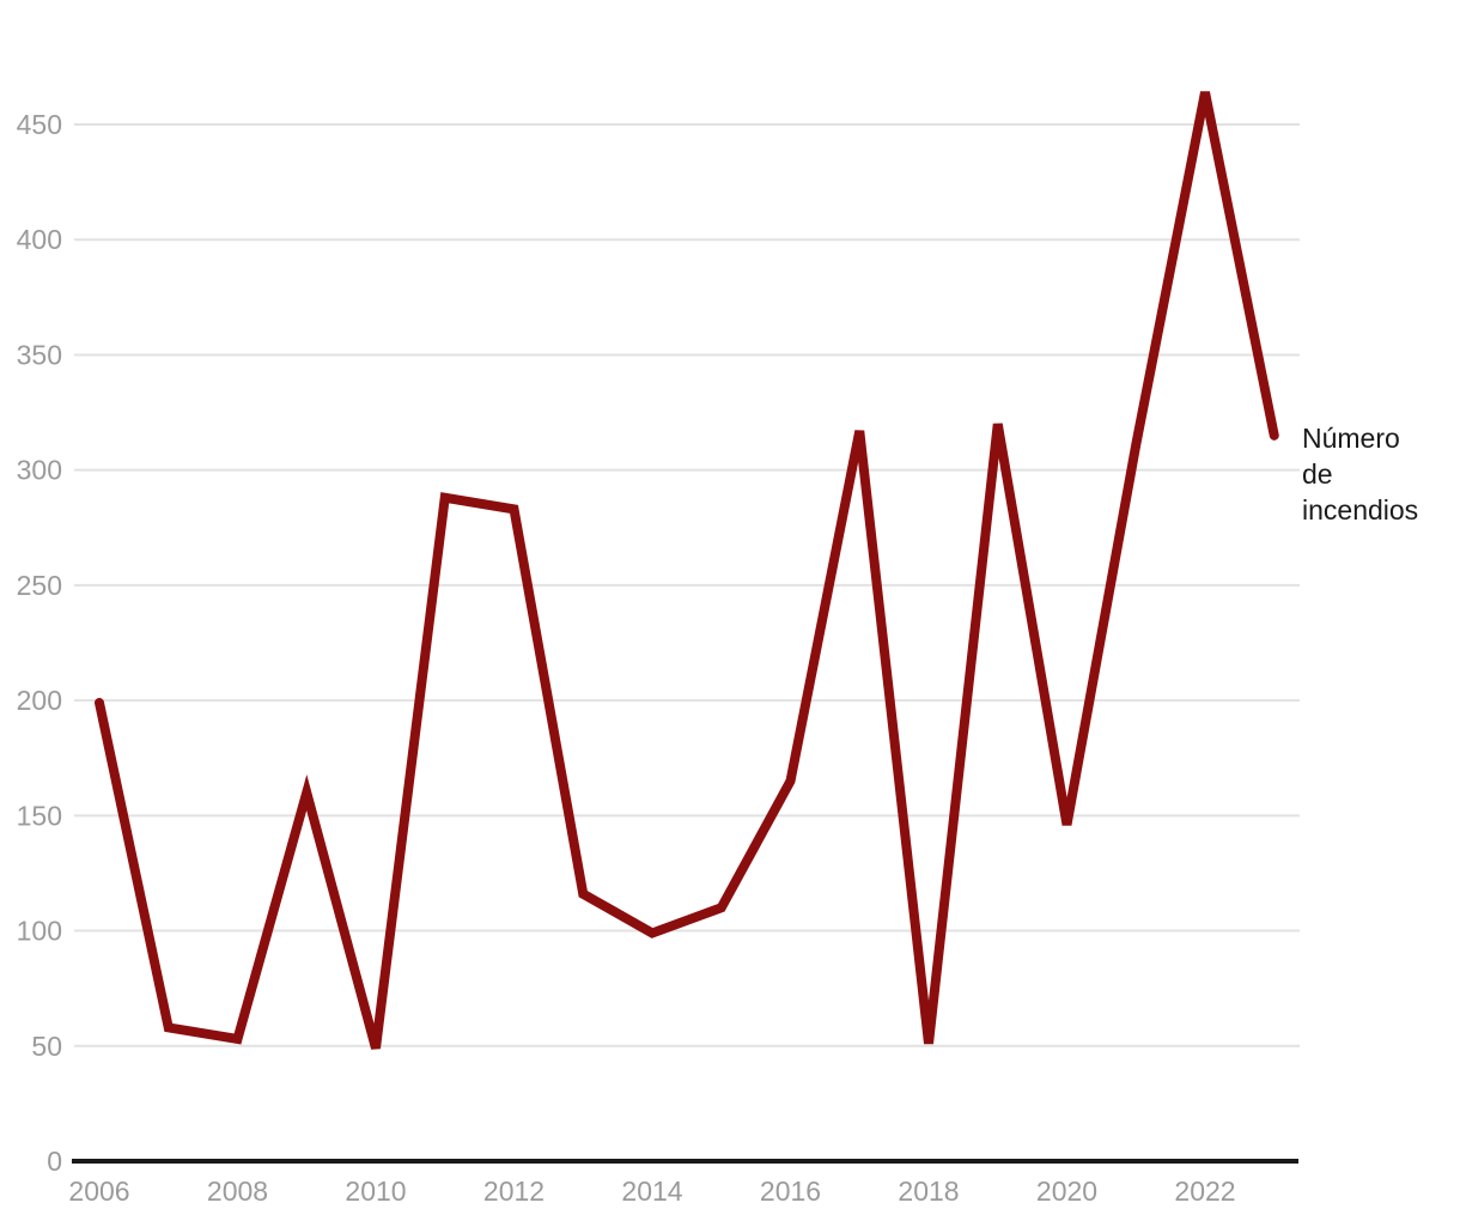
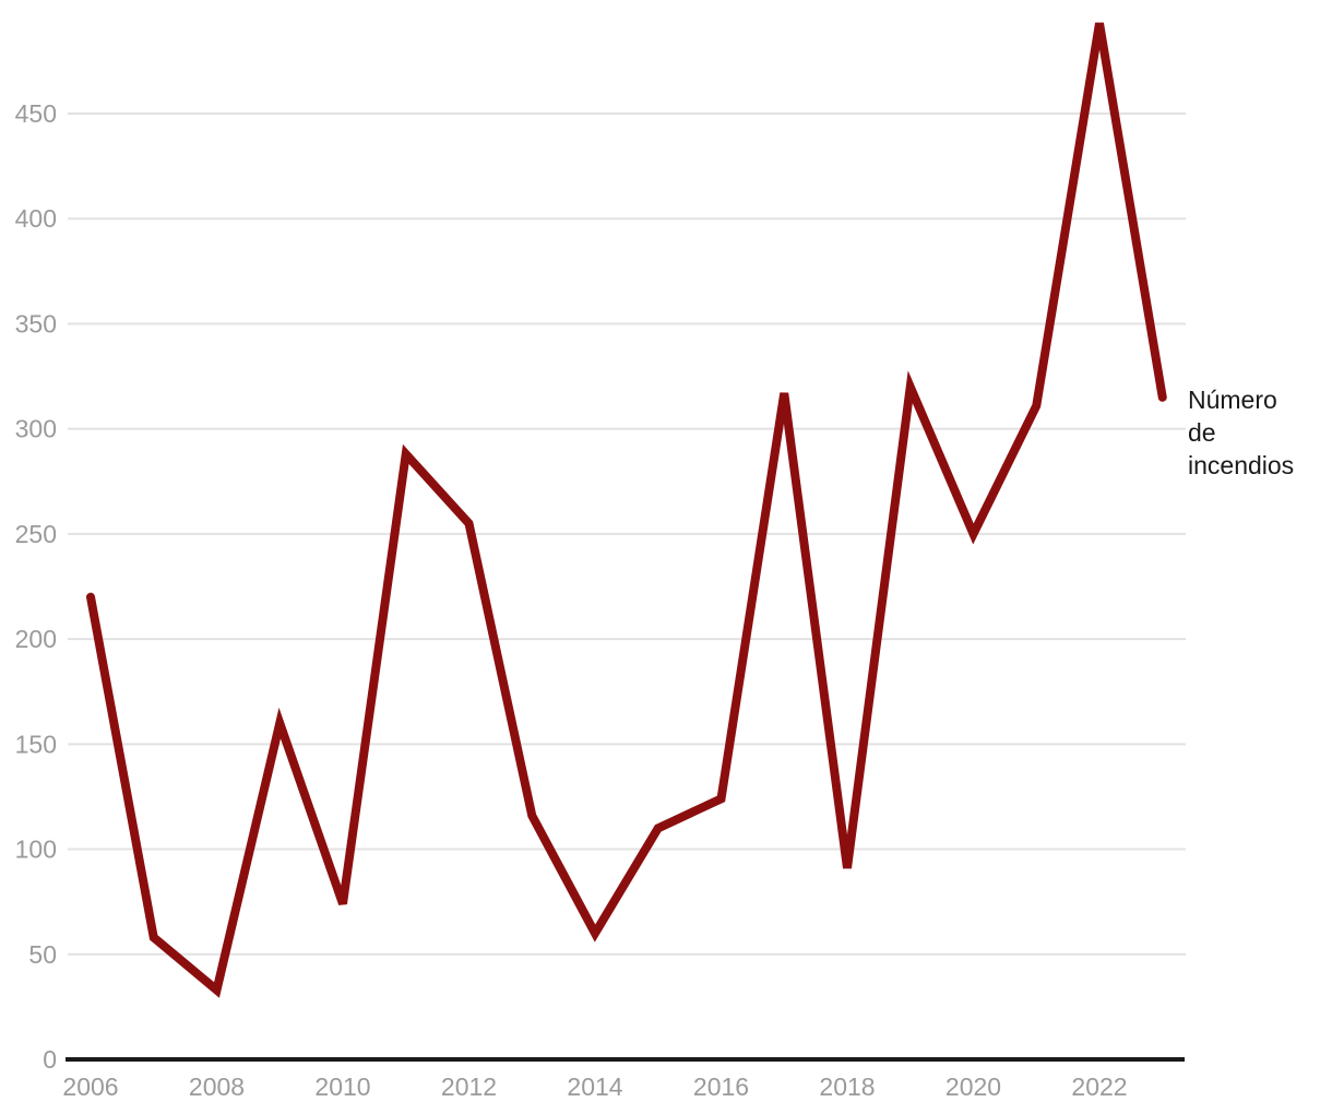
2006: 199 -> 220
2008: 53 -> 33
2010: 49 -> 74
2012: 283 -> 255
2014: 99 -> 60
2016: 165 -> 124
2018: 51 -> 91
2020: 146 -> 250
2022: 464 -> 493
